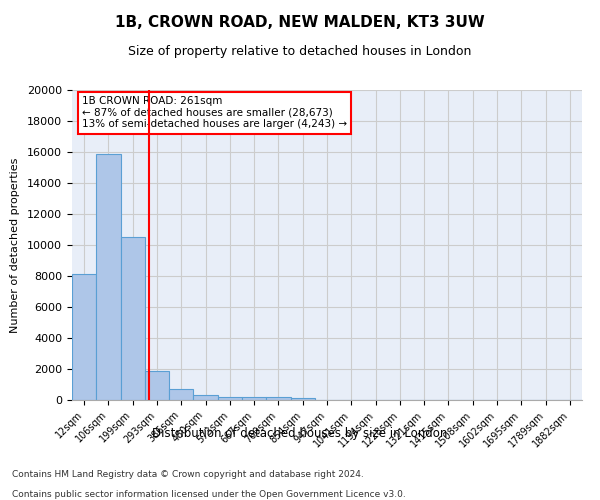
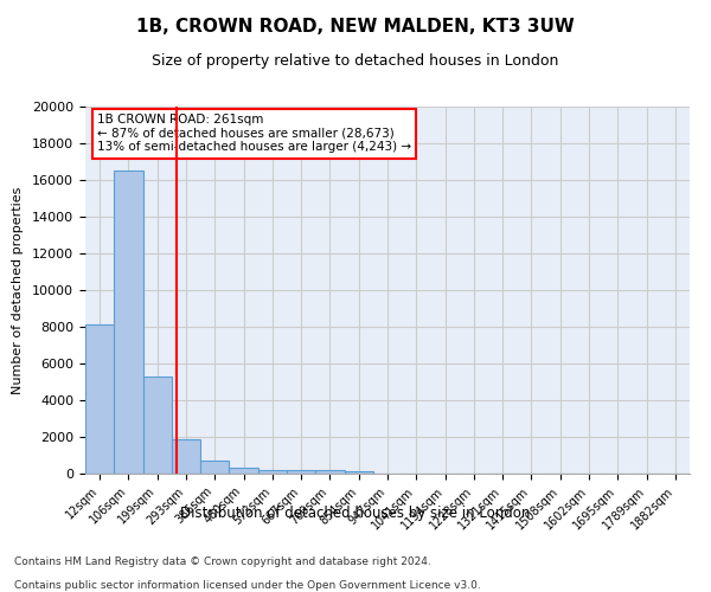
106sqm: 15900 -> 16500
199sqm: 10500 -> 5300
